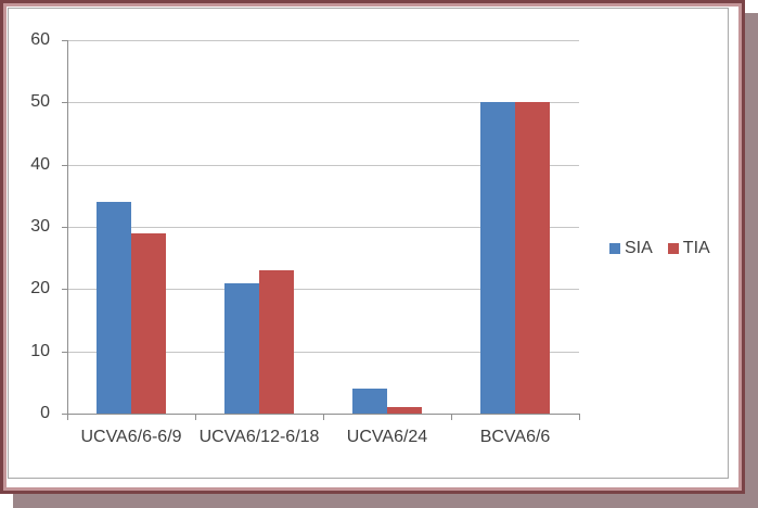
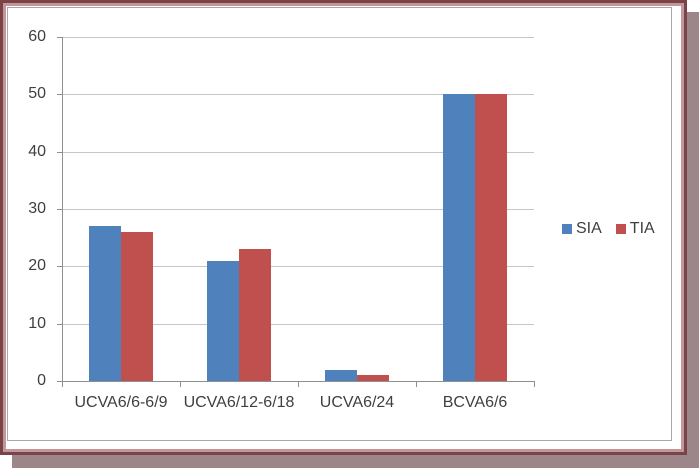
SIA/UCVA6/6-6/9: 34 -> 27
TIA/UCVA6/6-6/9: 29 -> 26
SIA/UCVA6/24: 4 -> 2
